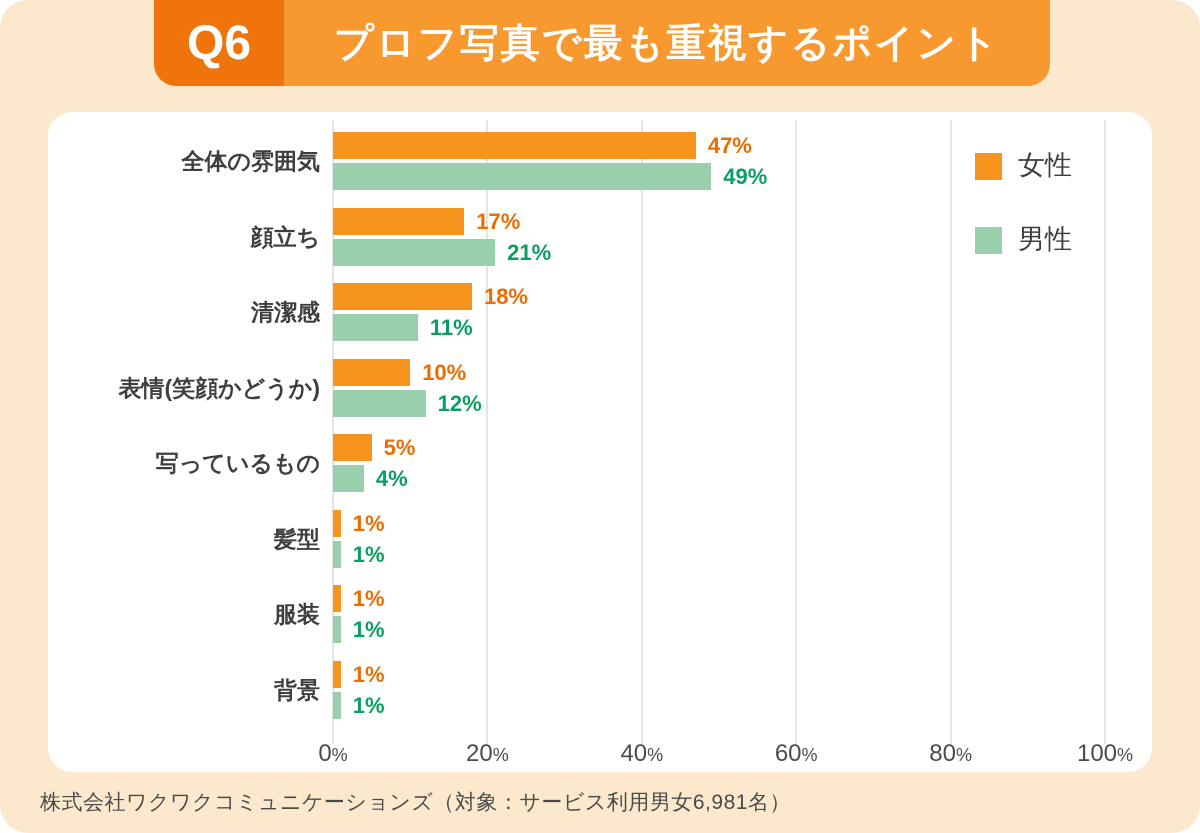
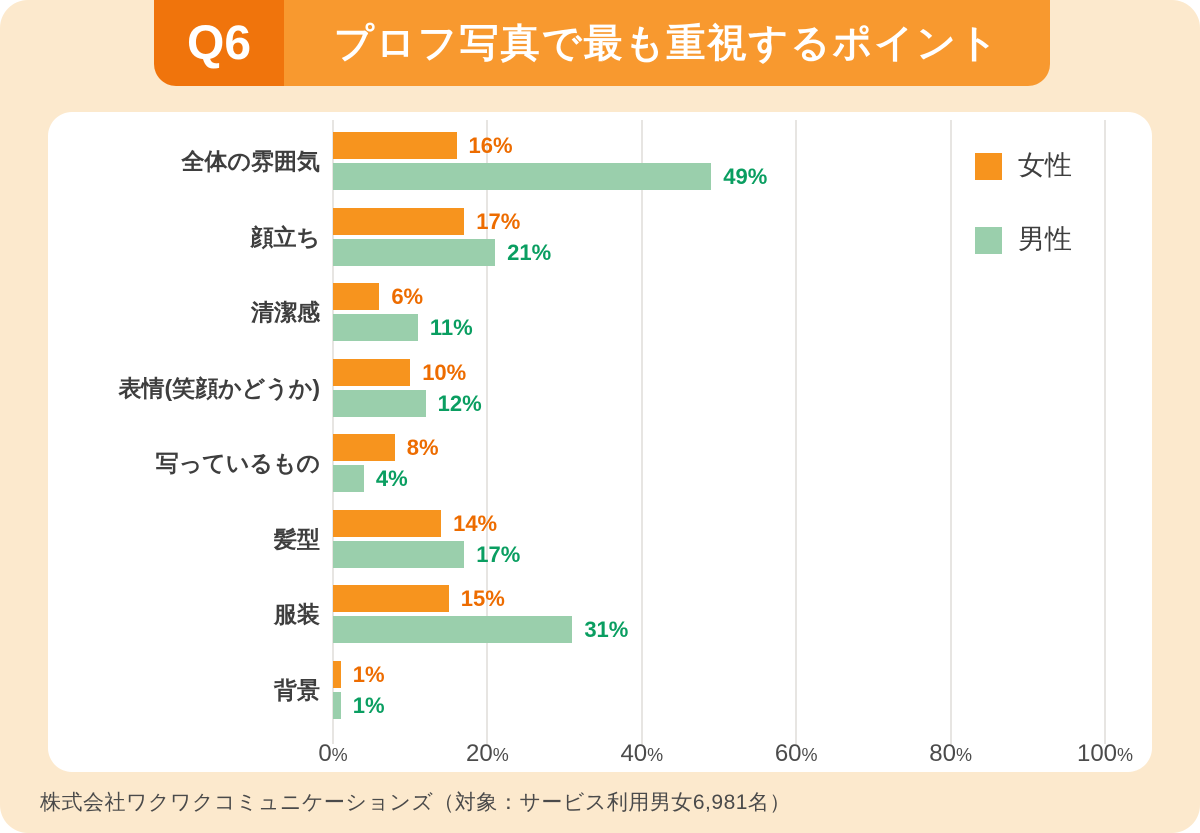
女性/全体の雰囲気: 47% -> 16%
女性/清潔感: 18% -> 6%
女性/写っているもの: 5% -> 8%
女性/髪型: 1% -> 14%
男性/髪型: 1% -> 17%
女性/服装: 1% -> 15%
男性/服装: 1% -> 31%
